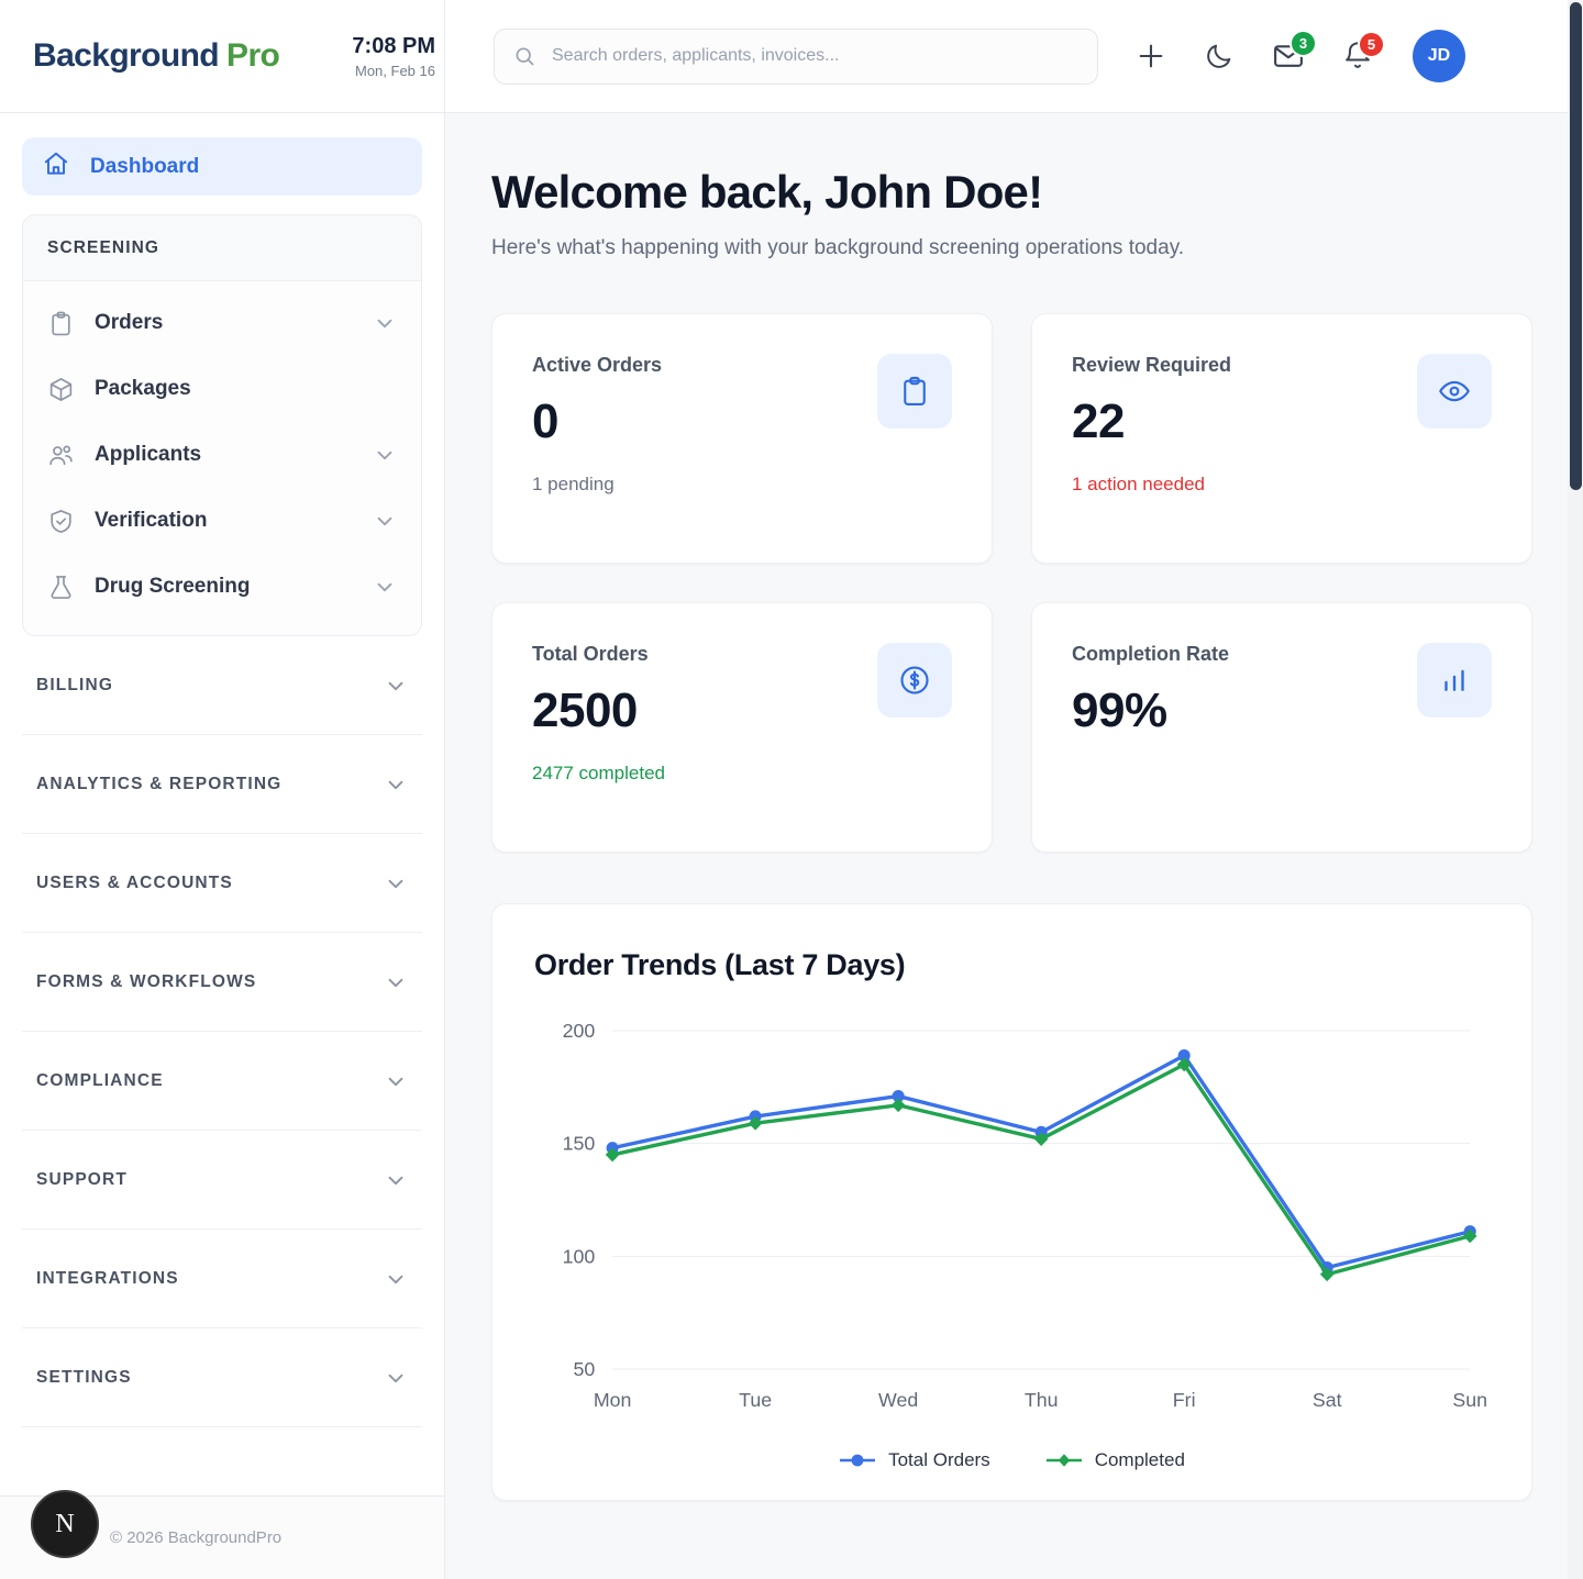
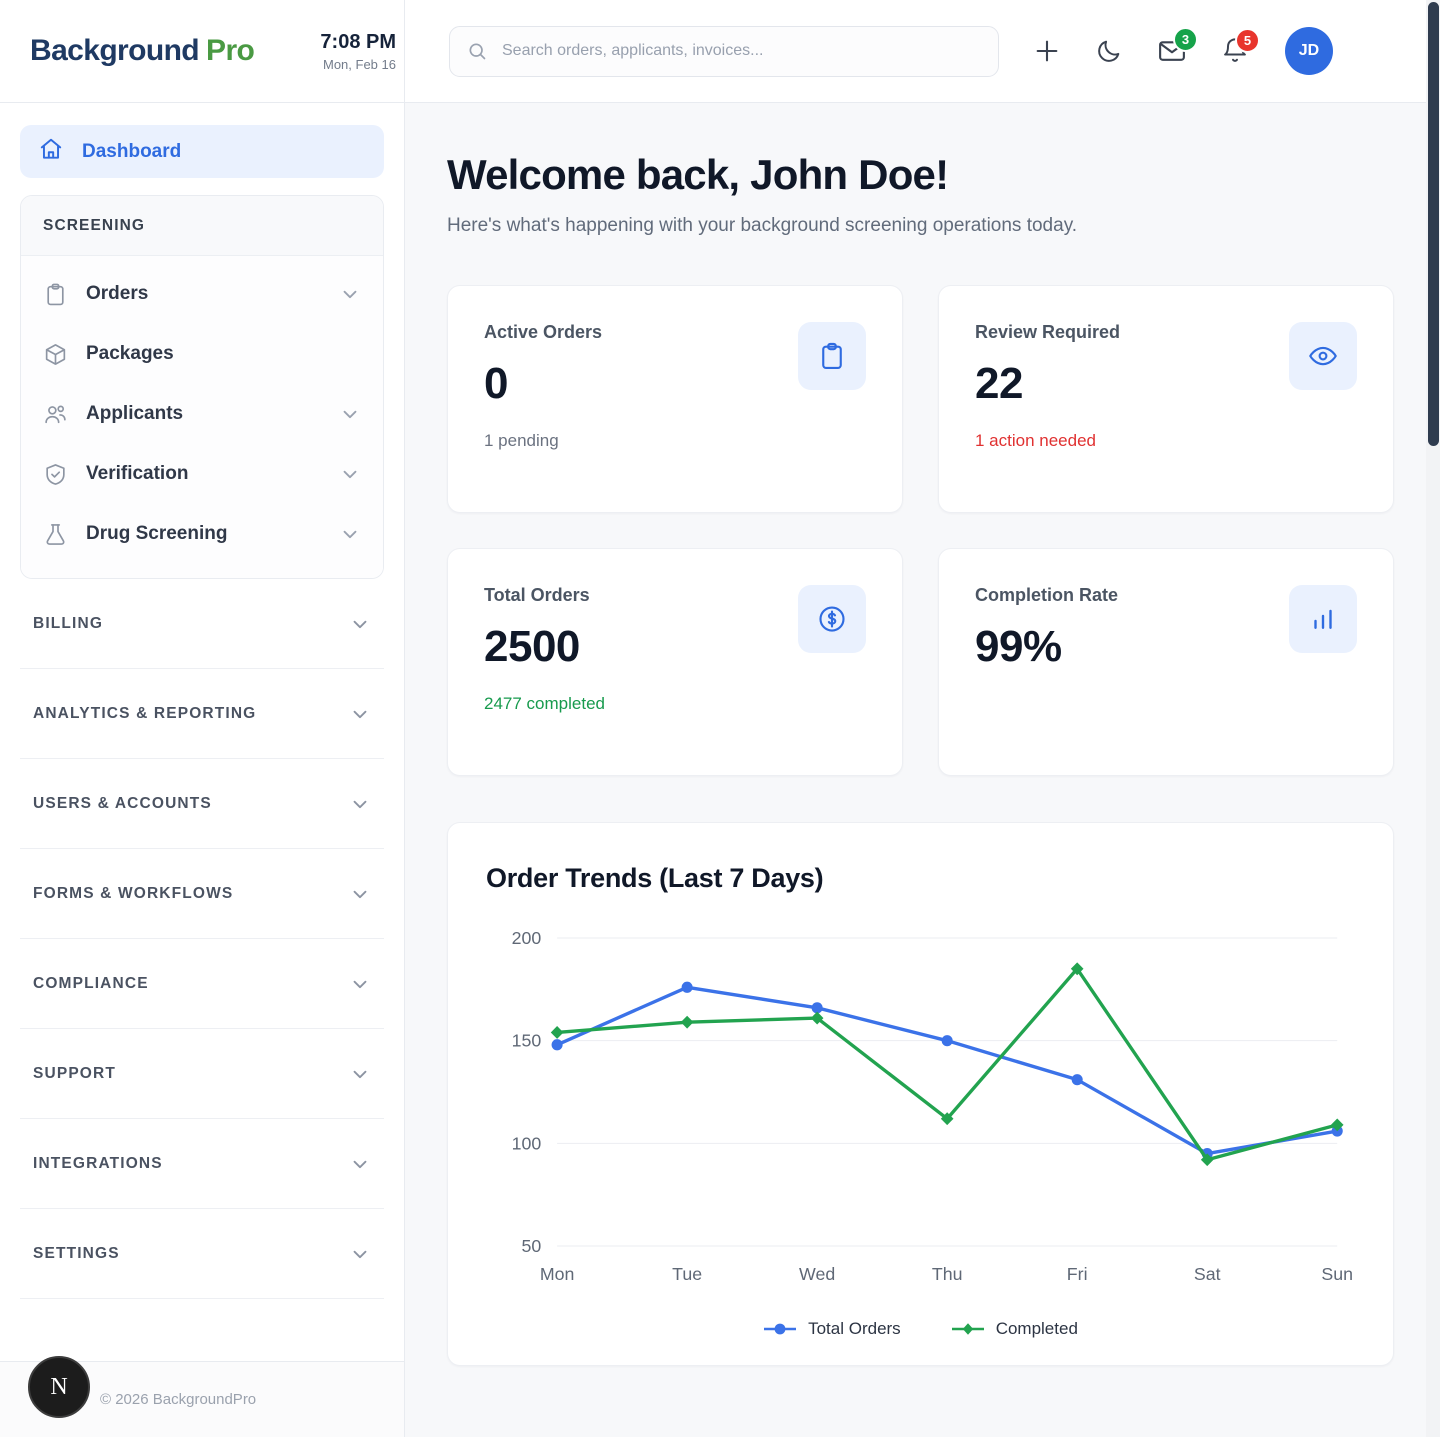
Completed/Mon: 145 -> 154
Total Orders/Tue: 162 -> 176
Total Orders/Wed: 171 -> 166
Completed/Wed: 167 -> 161
Total Orders/Thu: 155 -> 150
Completed/Thu: 152 -> 112
Total Orders/Fri: 189 -> 131
Total Orders/Sun: 111 -> 106
